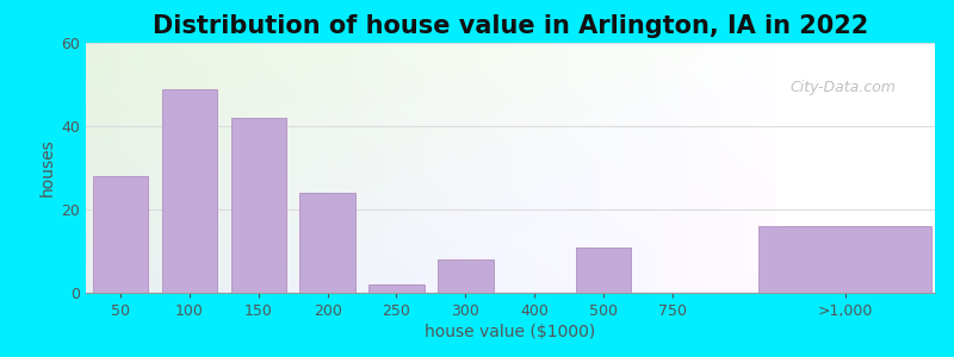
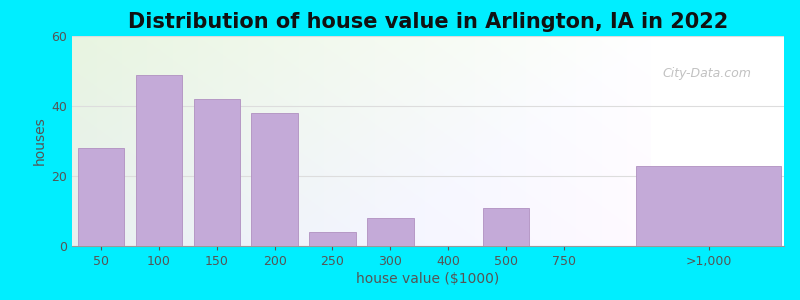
200: 24 -> 38
250: 2 -> 4
>1,000: 16 -> 23
